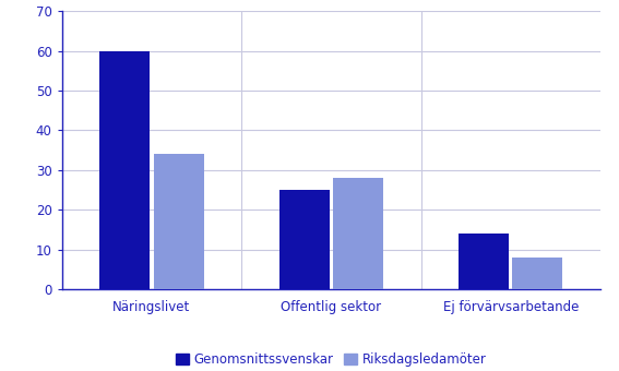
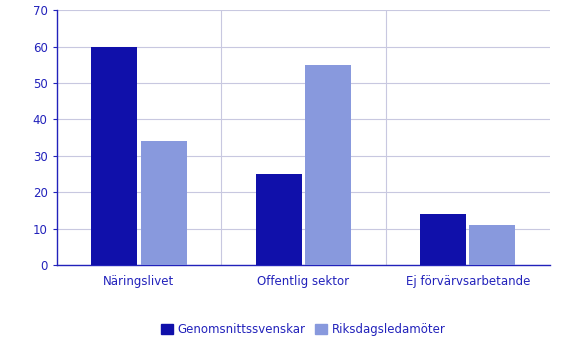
Riksdagsledamöter/Offentlig sektor: 28 -> 55
Riksdagsledamöter/Ej förvärvsarbetande: 8 -> 11
